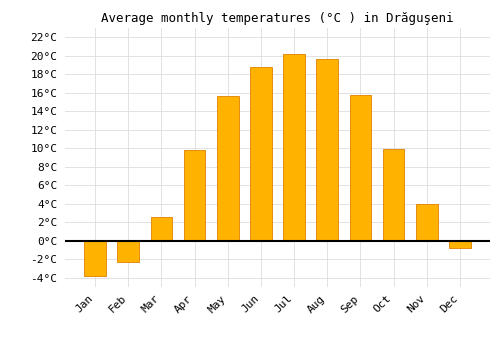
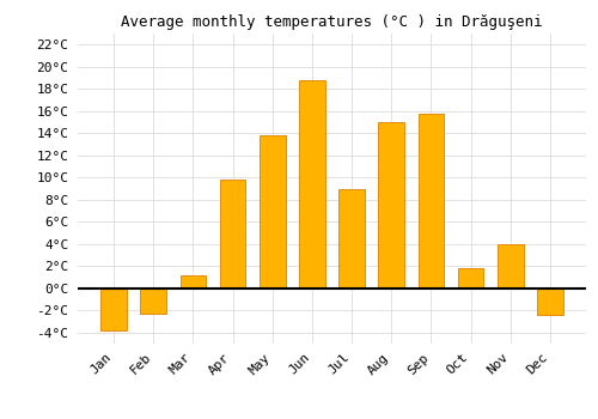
Mar: 2.6°C -> 1.2°C
May: 15.6°C -> 13.8°C
Jul: 20.2°C -> 9.0°C
Aug: 19.6°C -> 15.0°C
Oct: 9.9°C -> 1.8°C
Dec: -0.8°C -> -2.4°C
